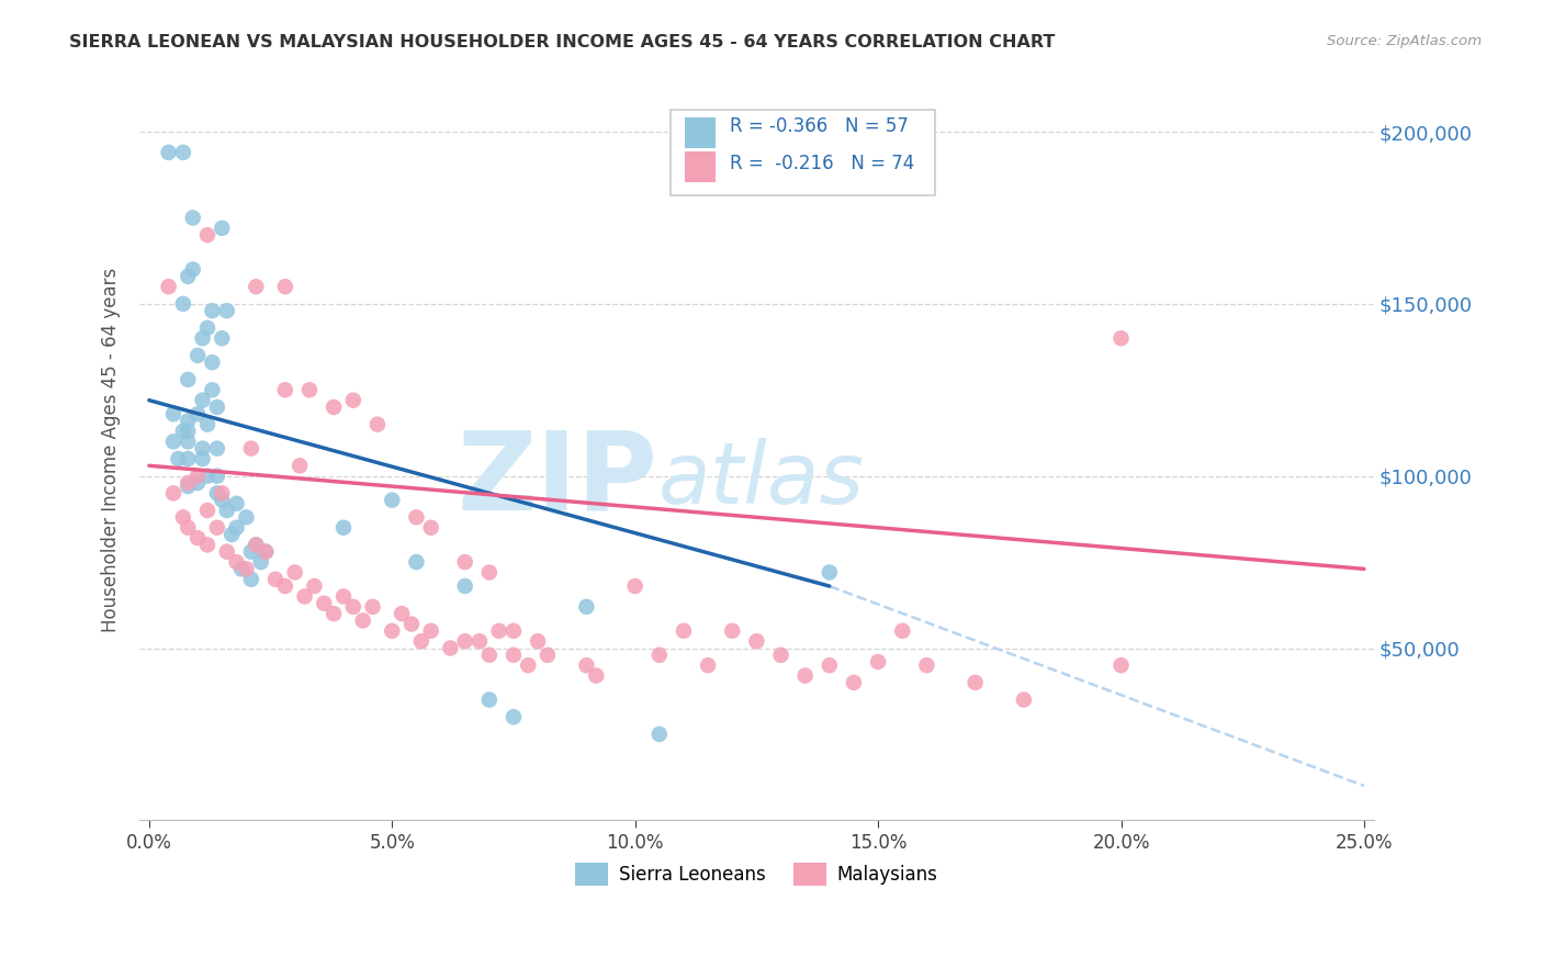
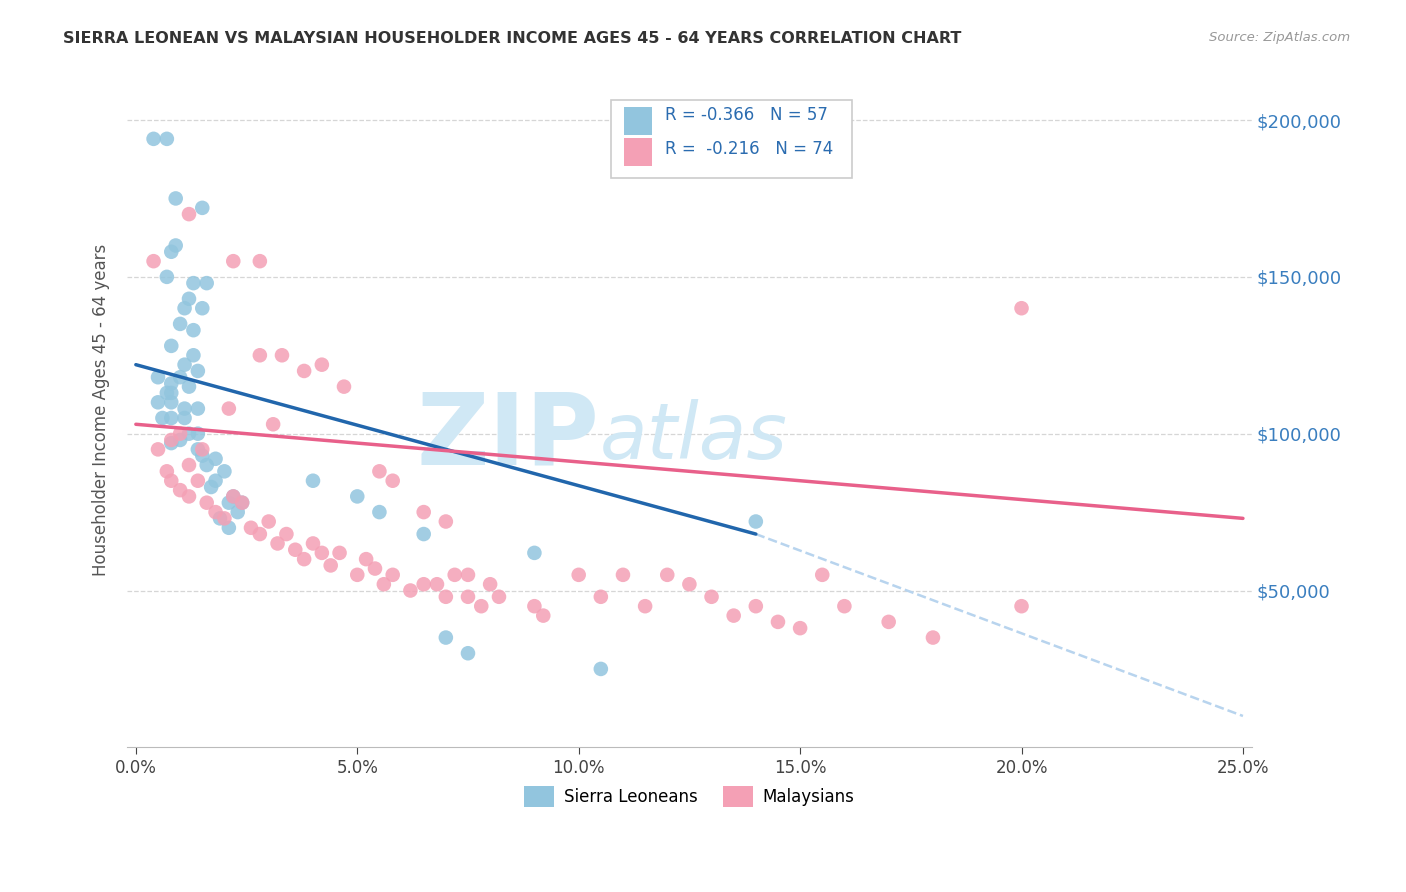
Sierra Leoneans/5.0%: $93,000 -> $80,000
Malaysians/10.0%: $68,000 -> $55,000
Malaysians/15.0%: $46,000 -> $38,000
